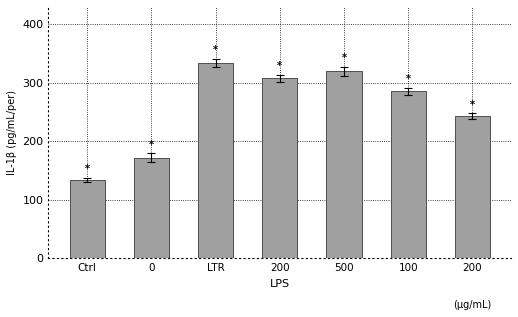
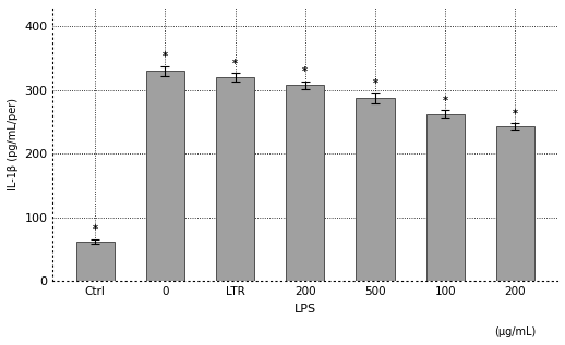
Ctrl: 134 -> 62
0: 172 -> 330
LTR: 334 -> 320
500: 320 -> 288
100: 286 -> 263
